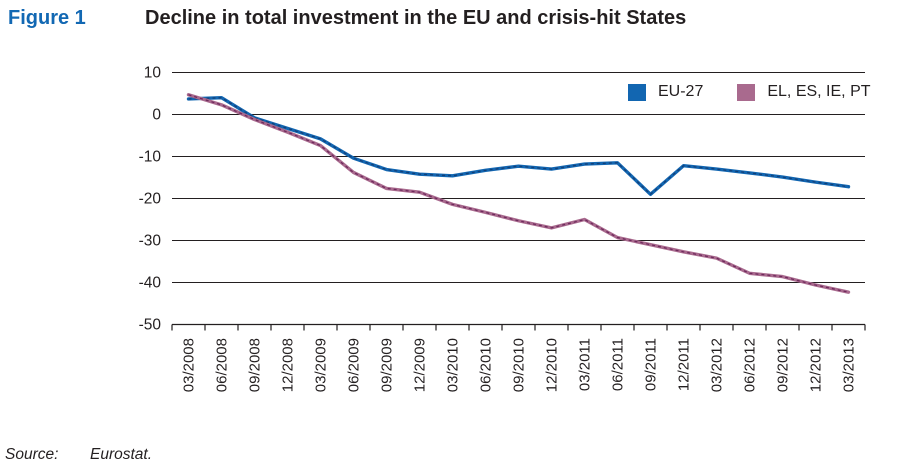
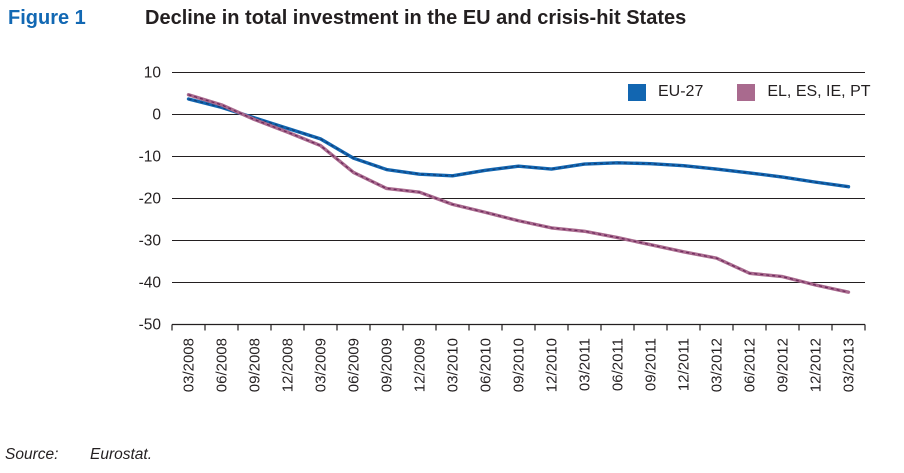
EU-27/06/2008: 4 -> 2
EL, ES, IE, PT/03/2011: -25 -> -28
EU-27/09/2011: -19 -> -12
